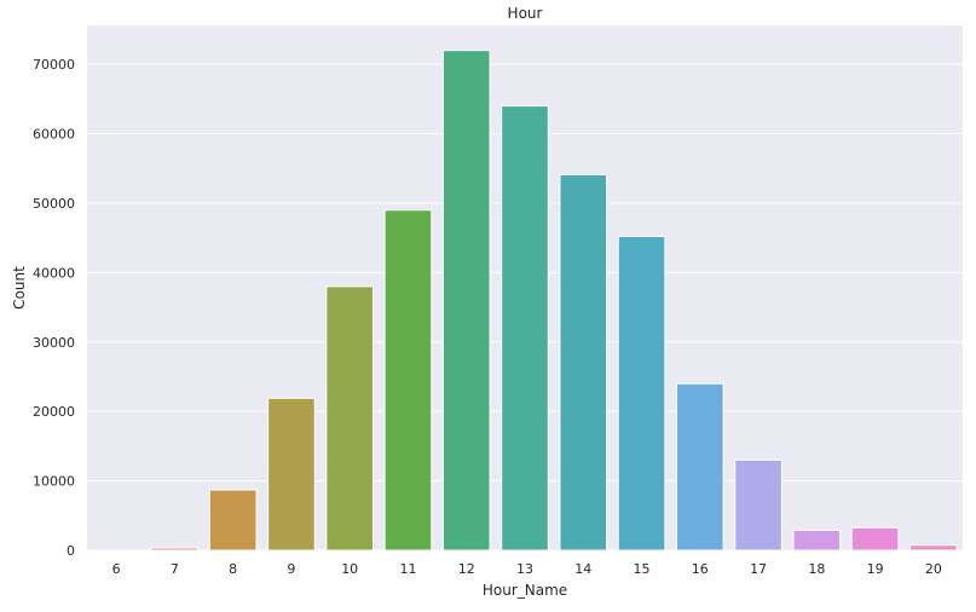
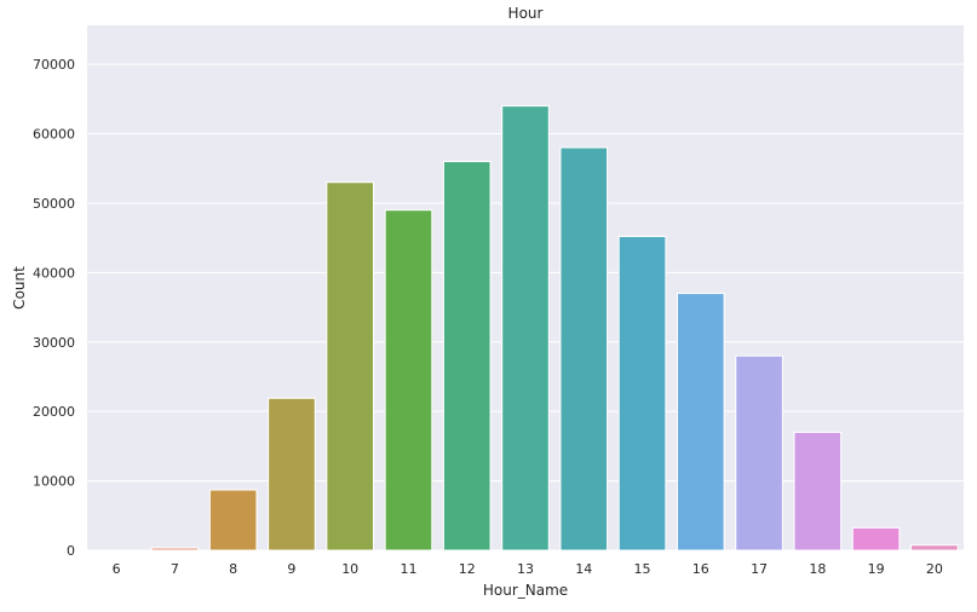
10: 38000 -> 53000
12: 72000 -> 56000
14: 54000 -> 58000
16: 24000 -> 37000
17: 13000 -> 28000
18: 3000 -> 17000
